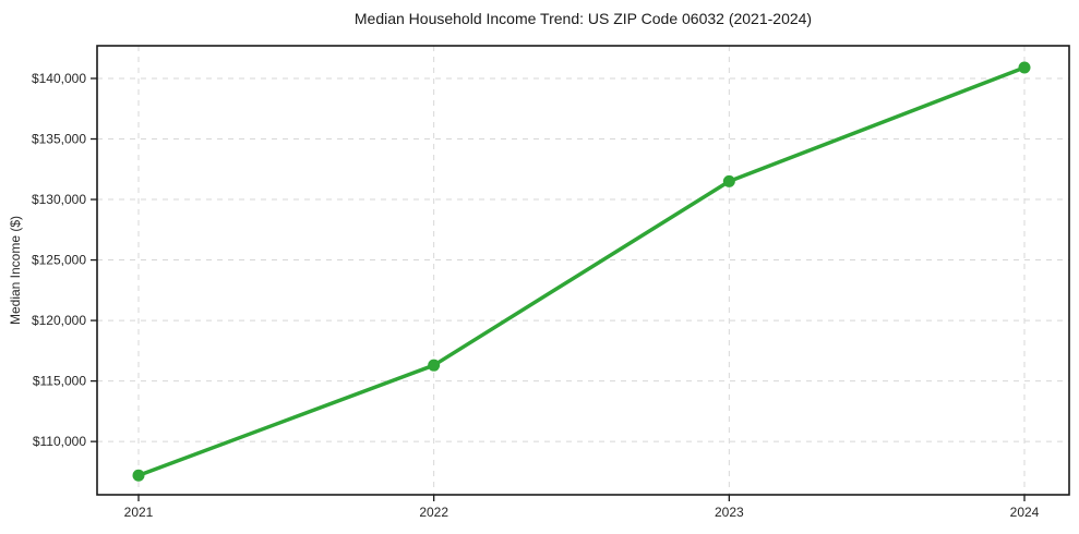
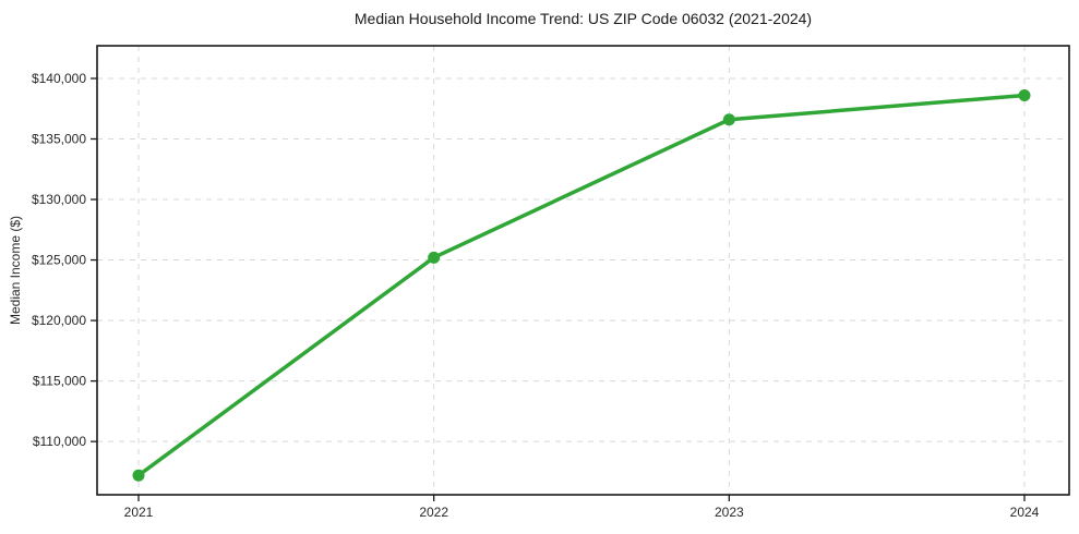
2022: $116300 -> $125200
2023: $131500 -> $136600
2024: $140900 -> $138600
